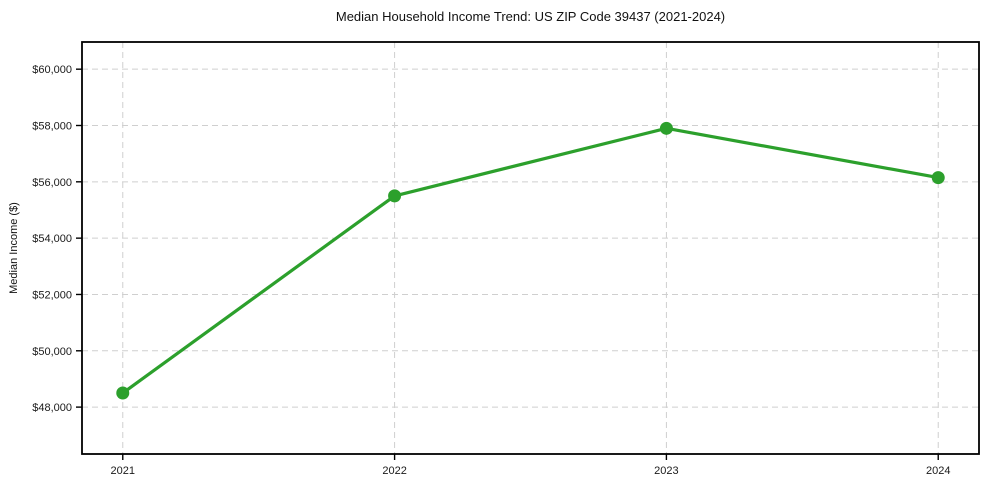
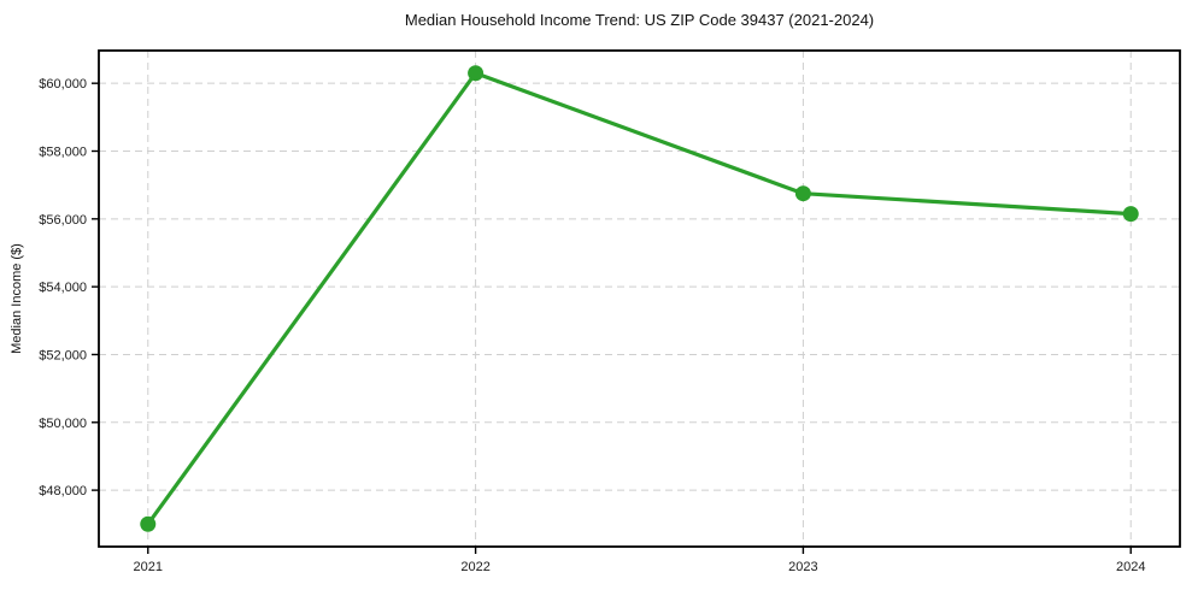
2021: $48500 -> $47000
2022: $55500 -> $60300
2023: $57900 -> $56800
